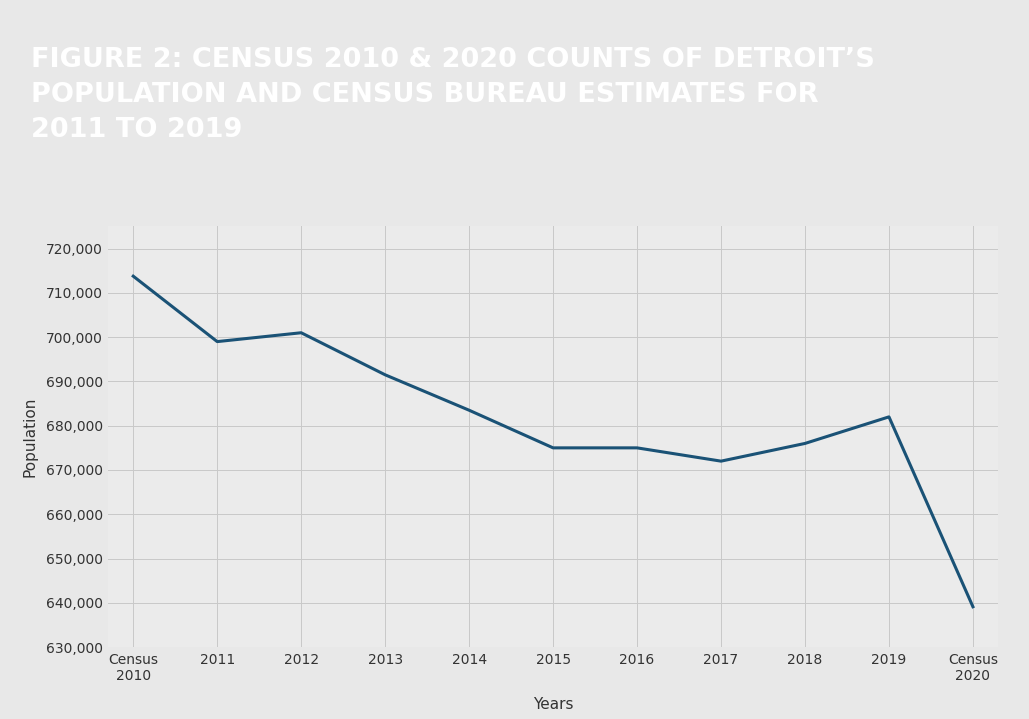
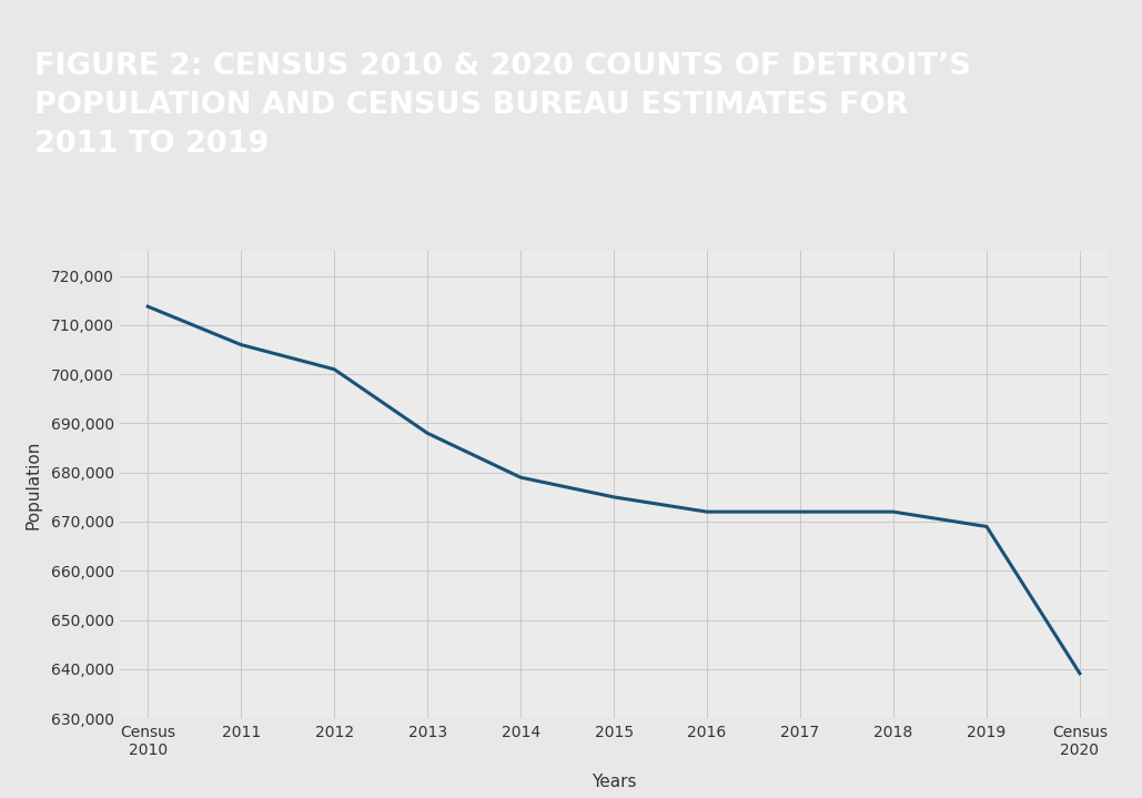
2011: 699,000 -> 706,000
2013: 691,500 -> 688,000
2014: 683,500 -> 679,000
2016: 675,000 -> 672,000
2018: 676,000 -> 672,000
2019: 682,000 -> 669,000
